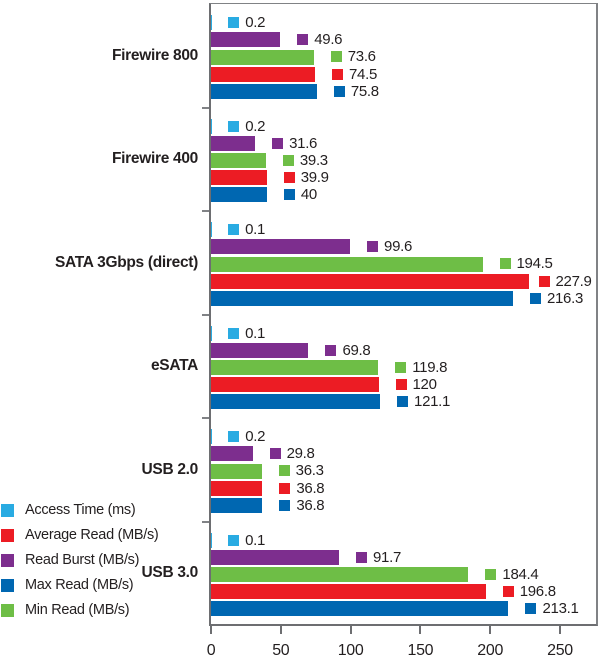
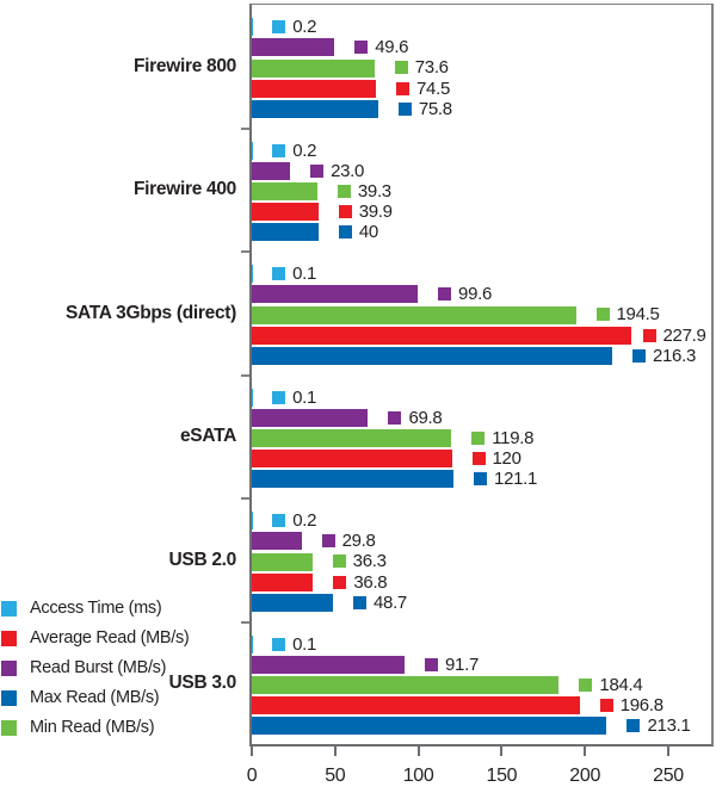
Read Burst (MB/s)/Firewire 400: 31.6 -> 23.0
Max Read (MB/s)/USB 2.0: 36.8 -> 48.7
